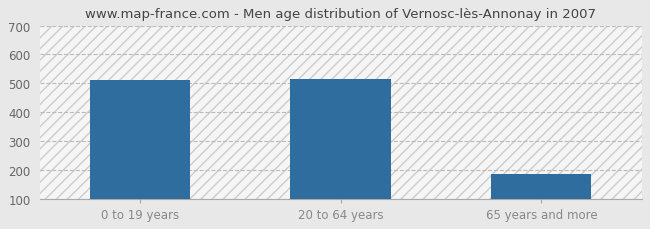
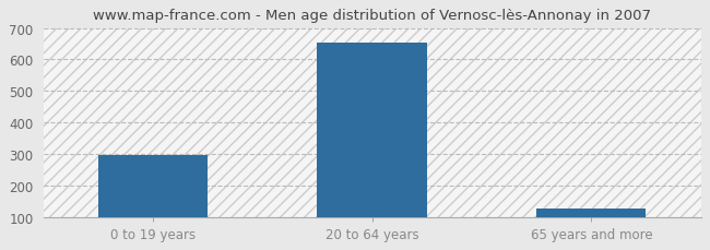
0 to 19 years: 510 -> 295
20 to 64 years: 515 -> 655
65 years and more: 185 -> 128
